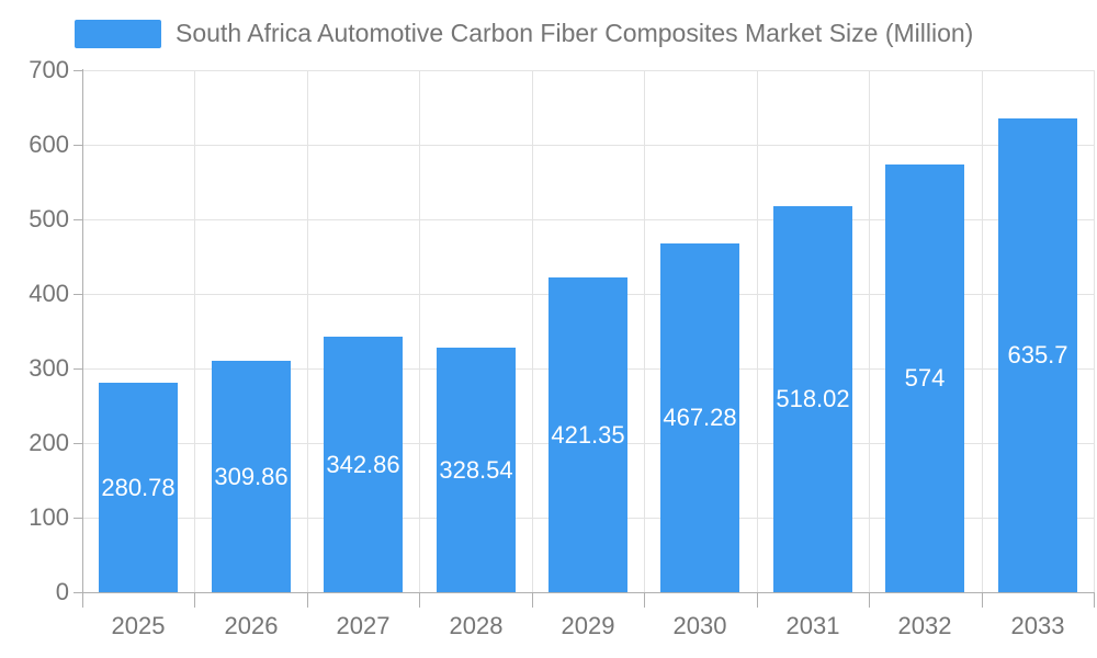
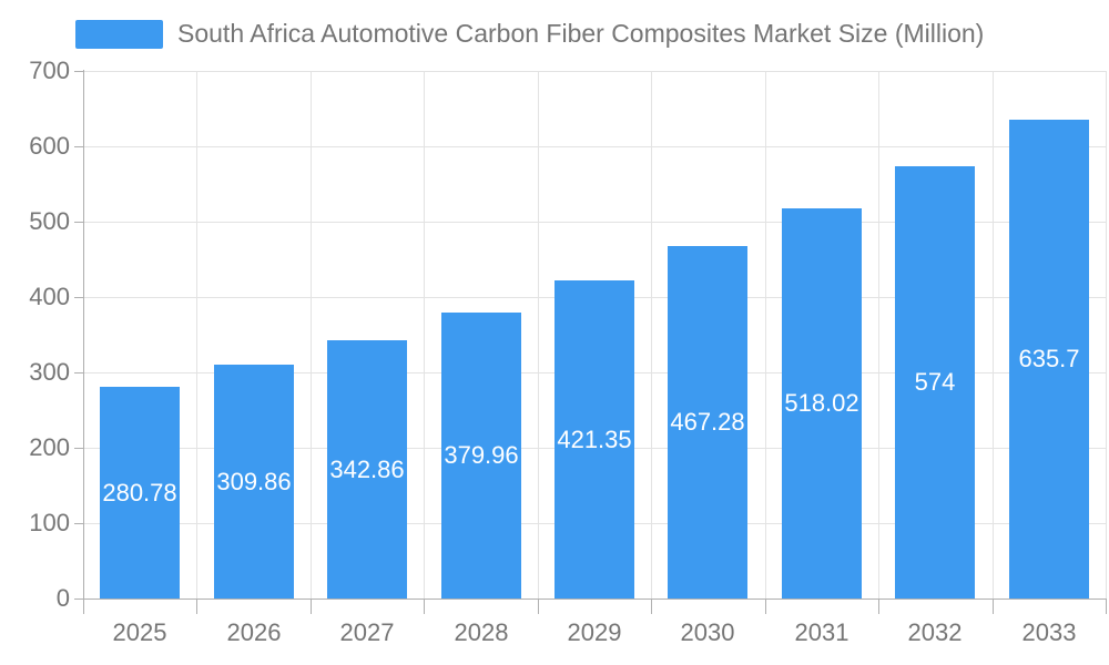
2028: 328.54 -> 379.96
